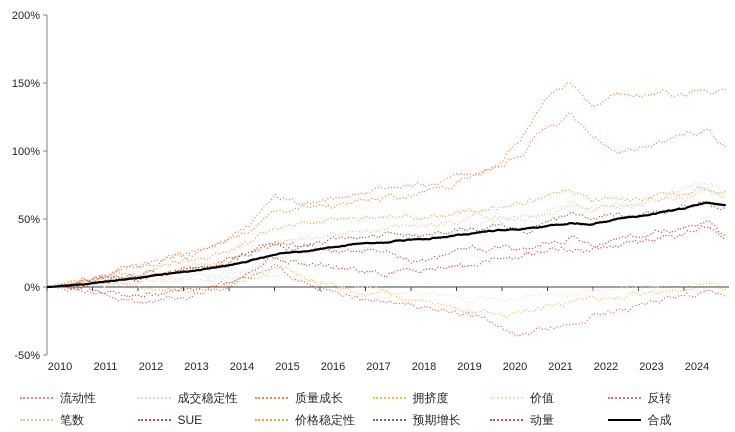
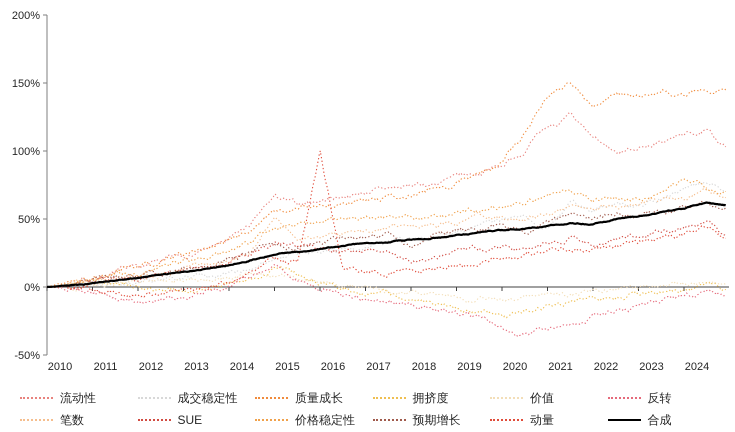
笔数/2015: 33% -> 52%
动量/2016: 16% -> 99%
预期增长/2018: 37% -> 28%
成交稳定性/2021: 57% -> 44%
价格稳定性/2024: 67% -> 79%
